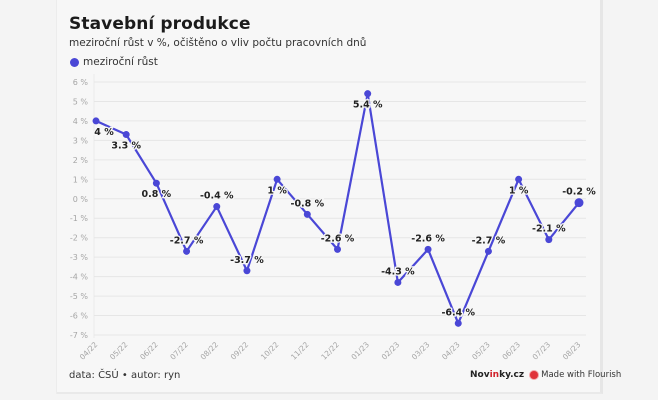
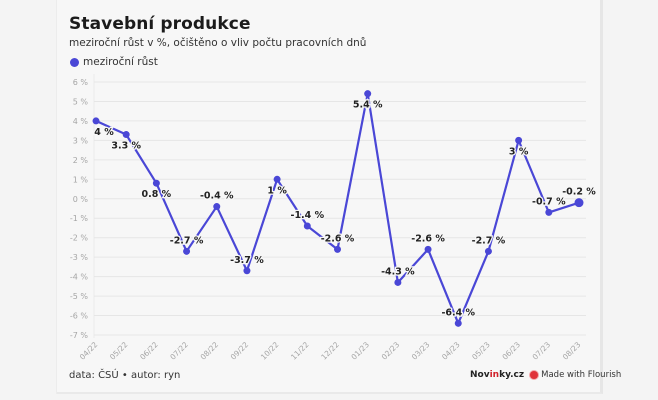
11/22: -0.8 -> -1.4
06/23: 1 -> 3
07/23: -2.1 -> -0.7
